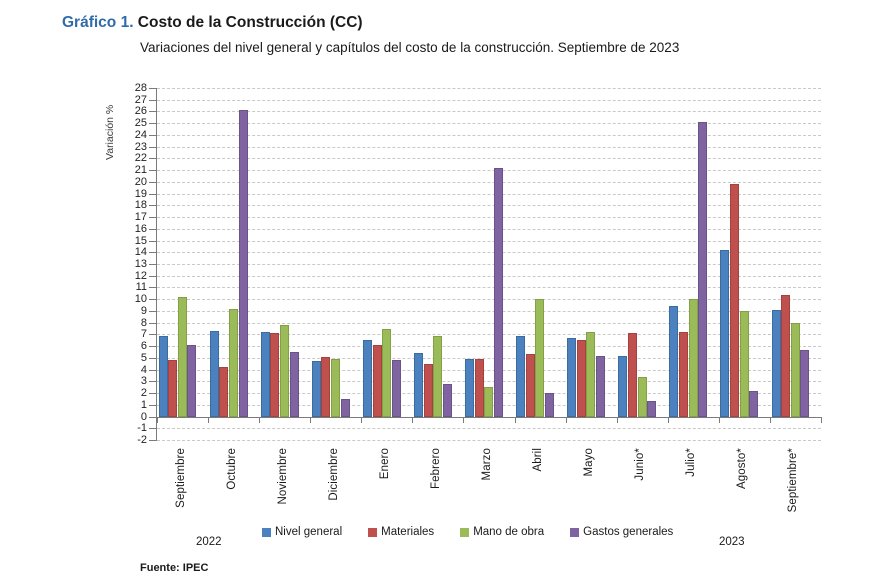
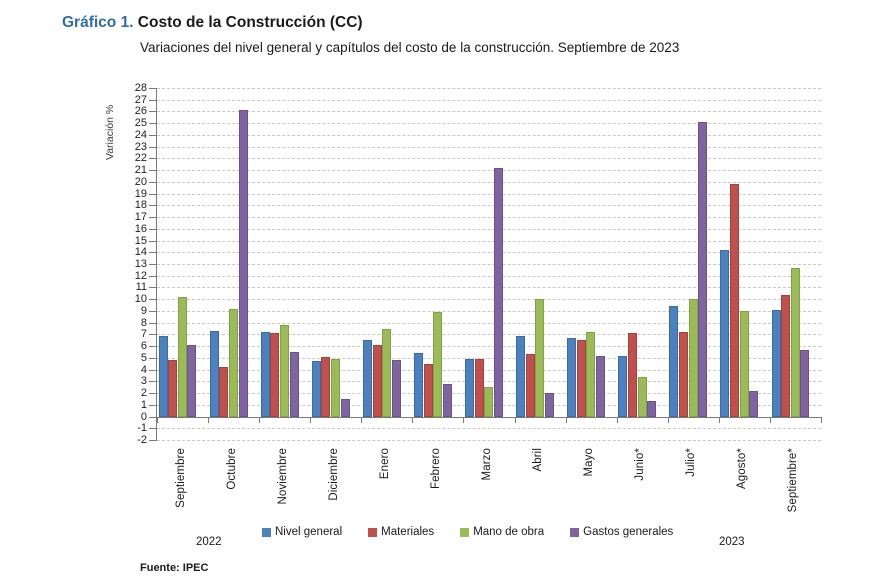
Mano de obra/Febrero: 6.9 -> 8.9
Mano de obra/Septiembre*: 8.0 -> 12.7
